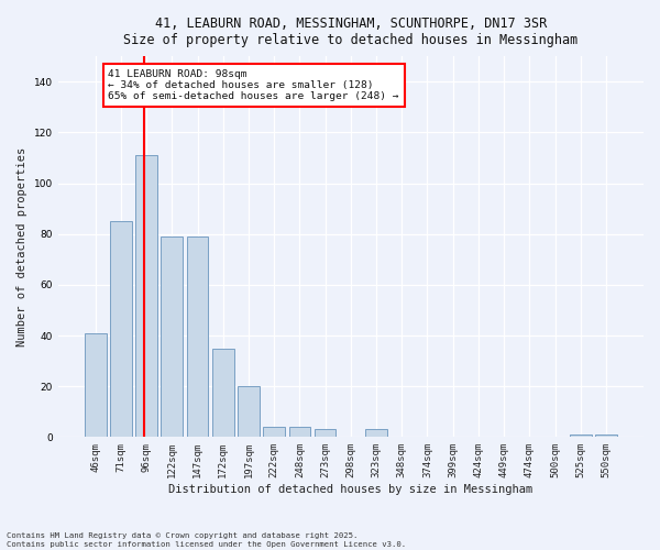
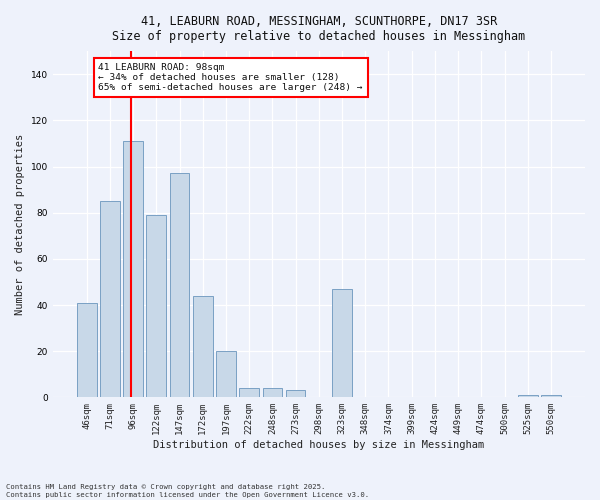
147sqm: 79 -> 97
172sqm: 35 -> 44
323sqm: 3 -> 47
